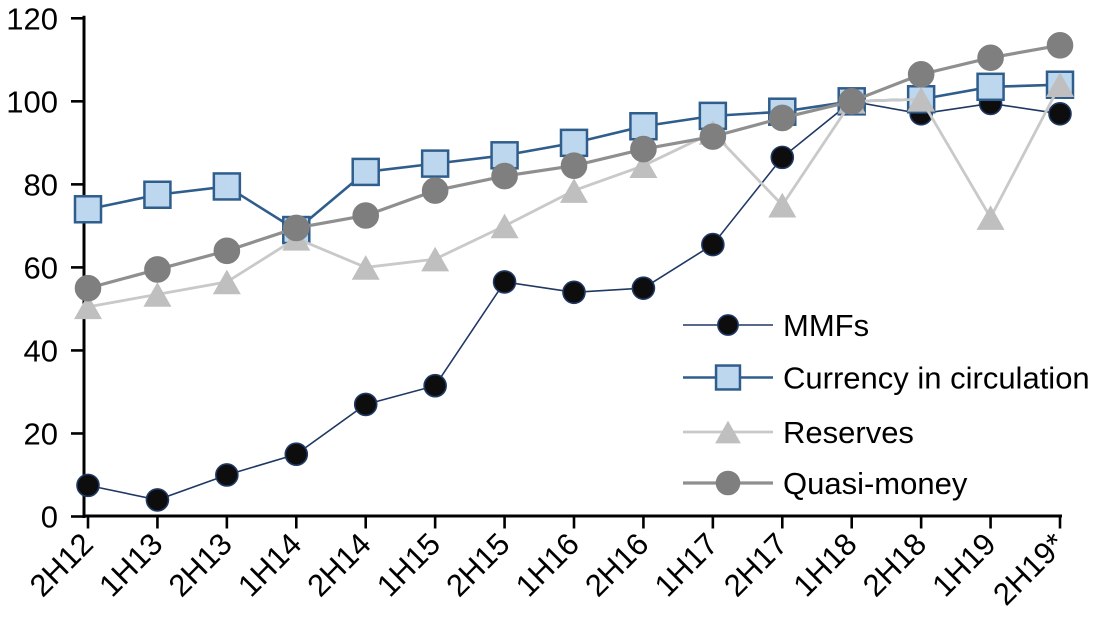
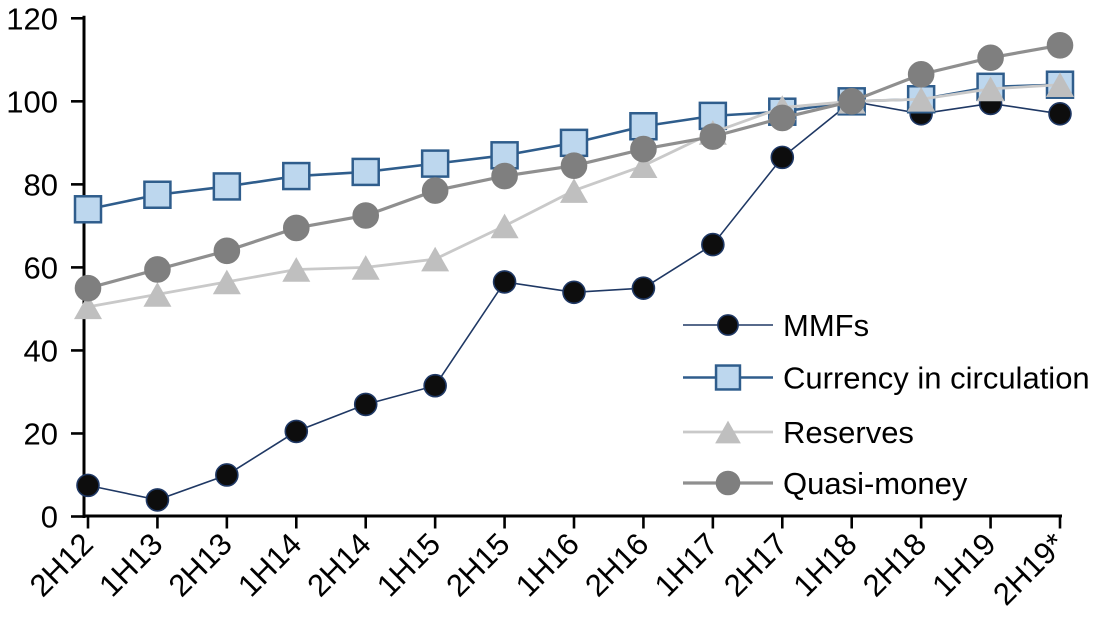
MMFs/1H14: 15 -> 20
Currency in circulation/1H14: 69 -> 82
Reserves/1H14: 67 -> 60
Reserves/2H17: 75 -> 98
Reserves/1H19: 72 -> 103
